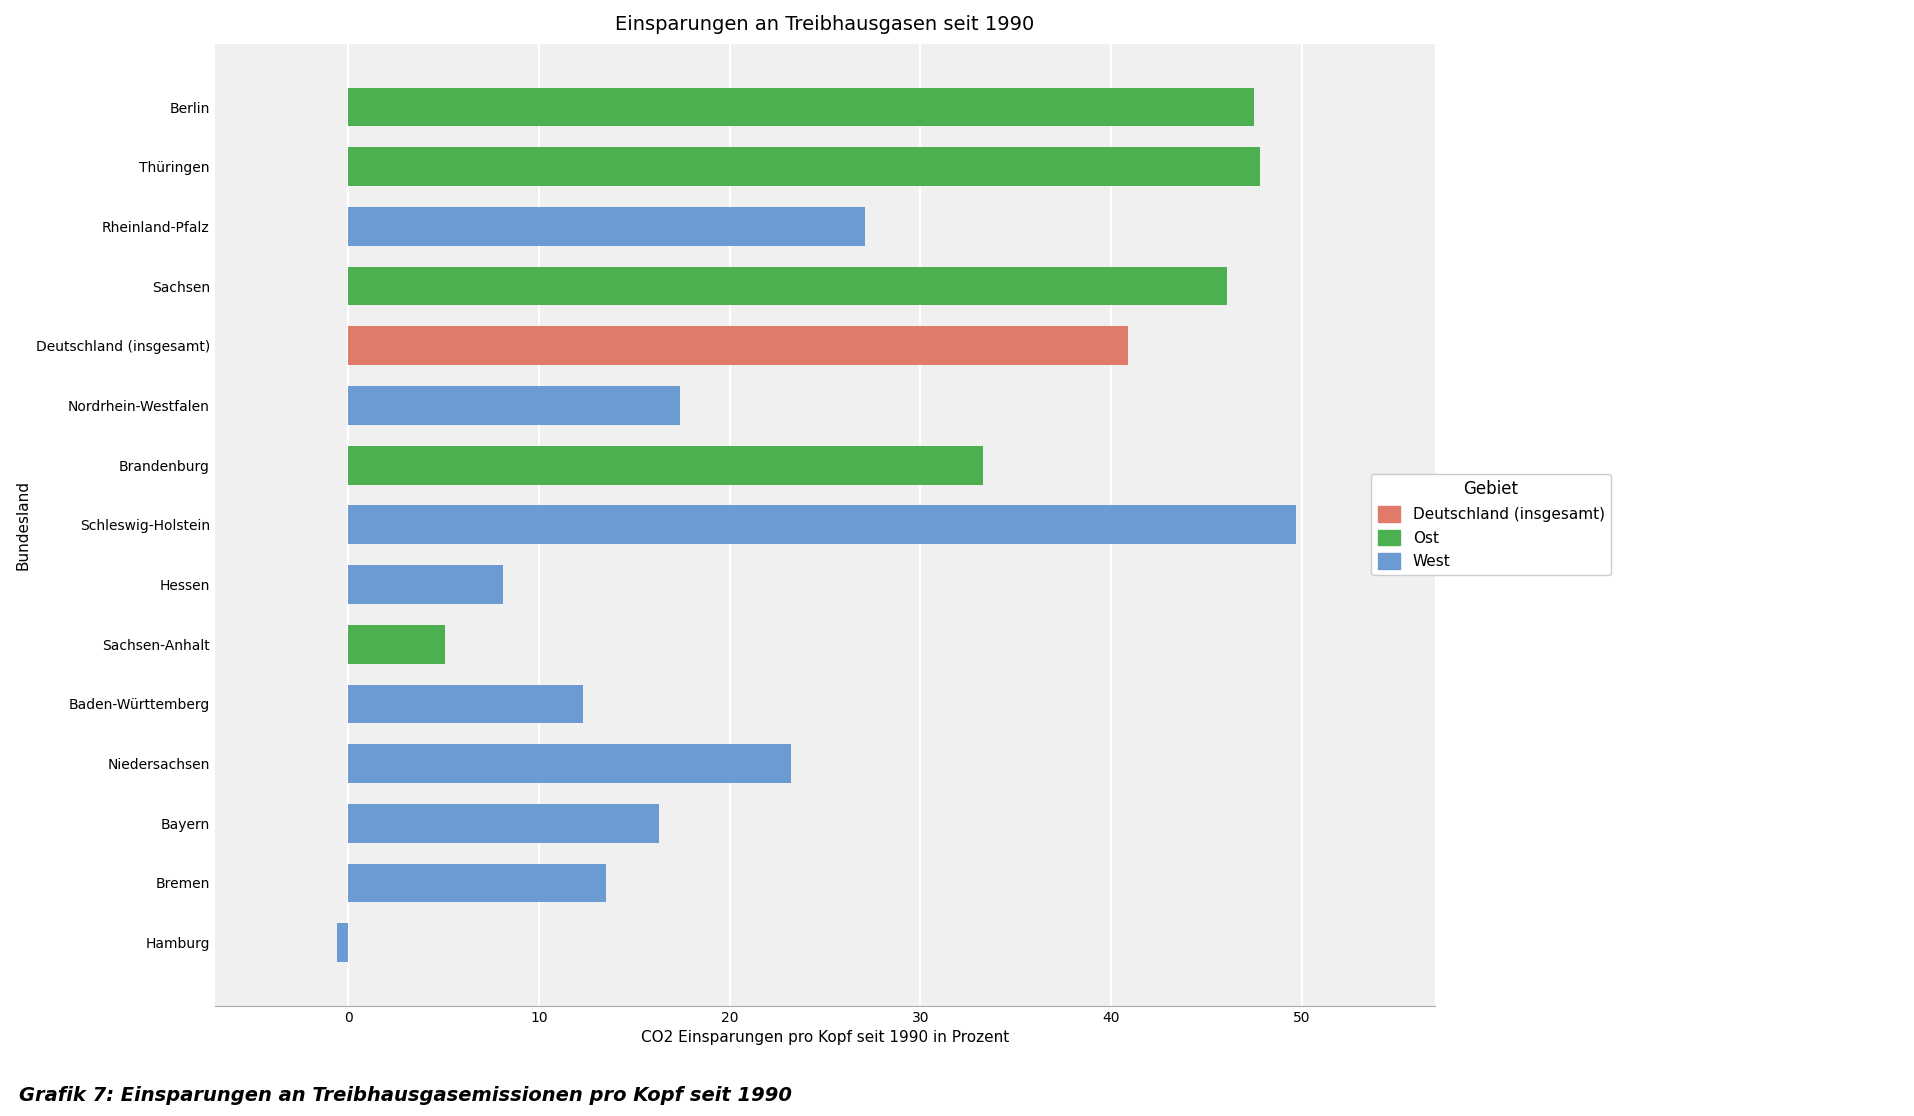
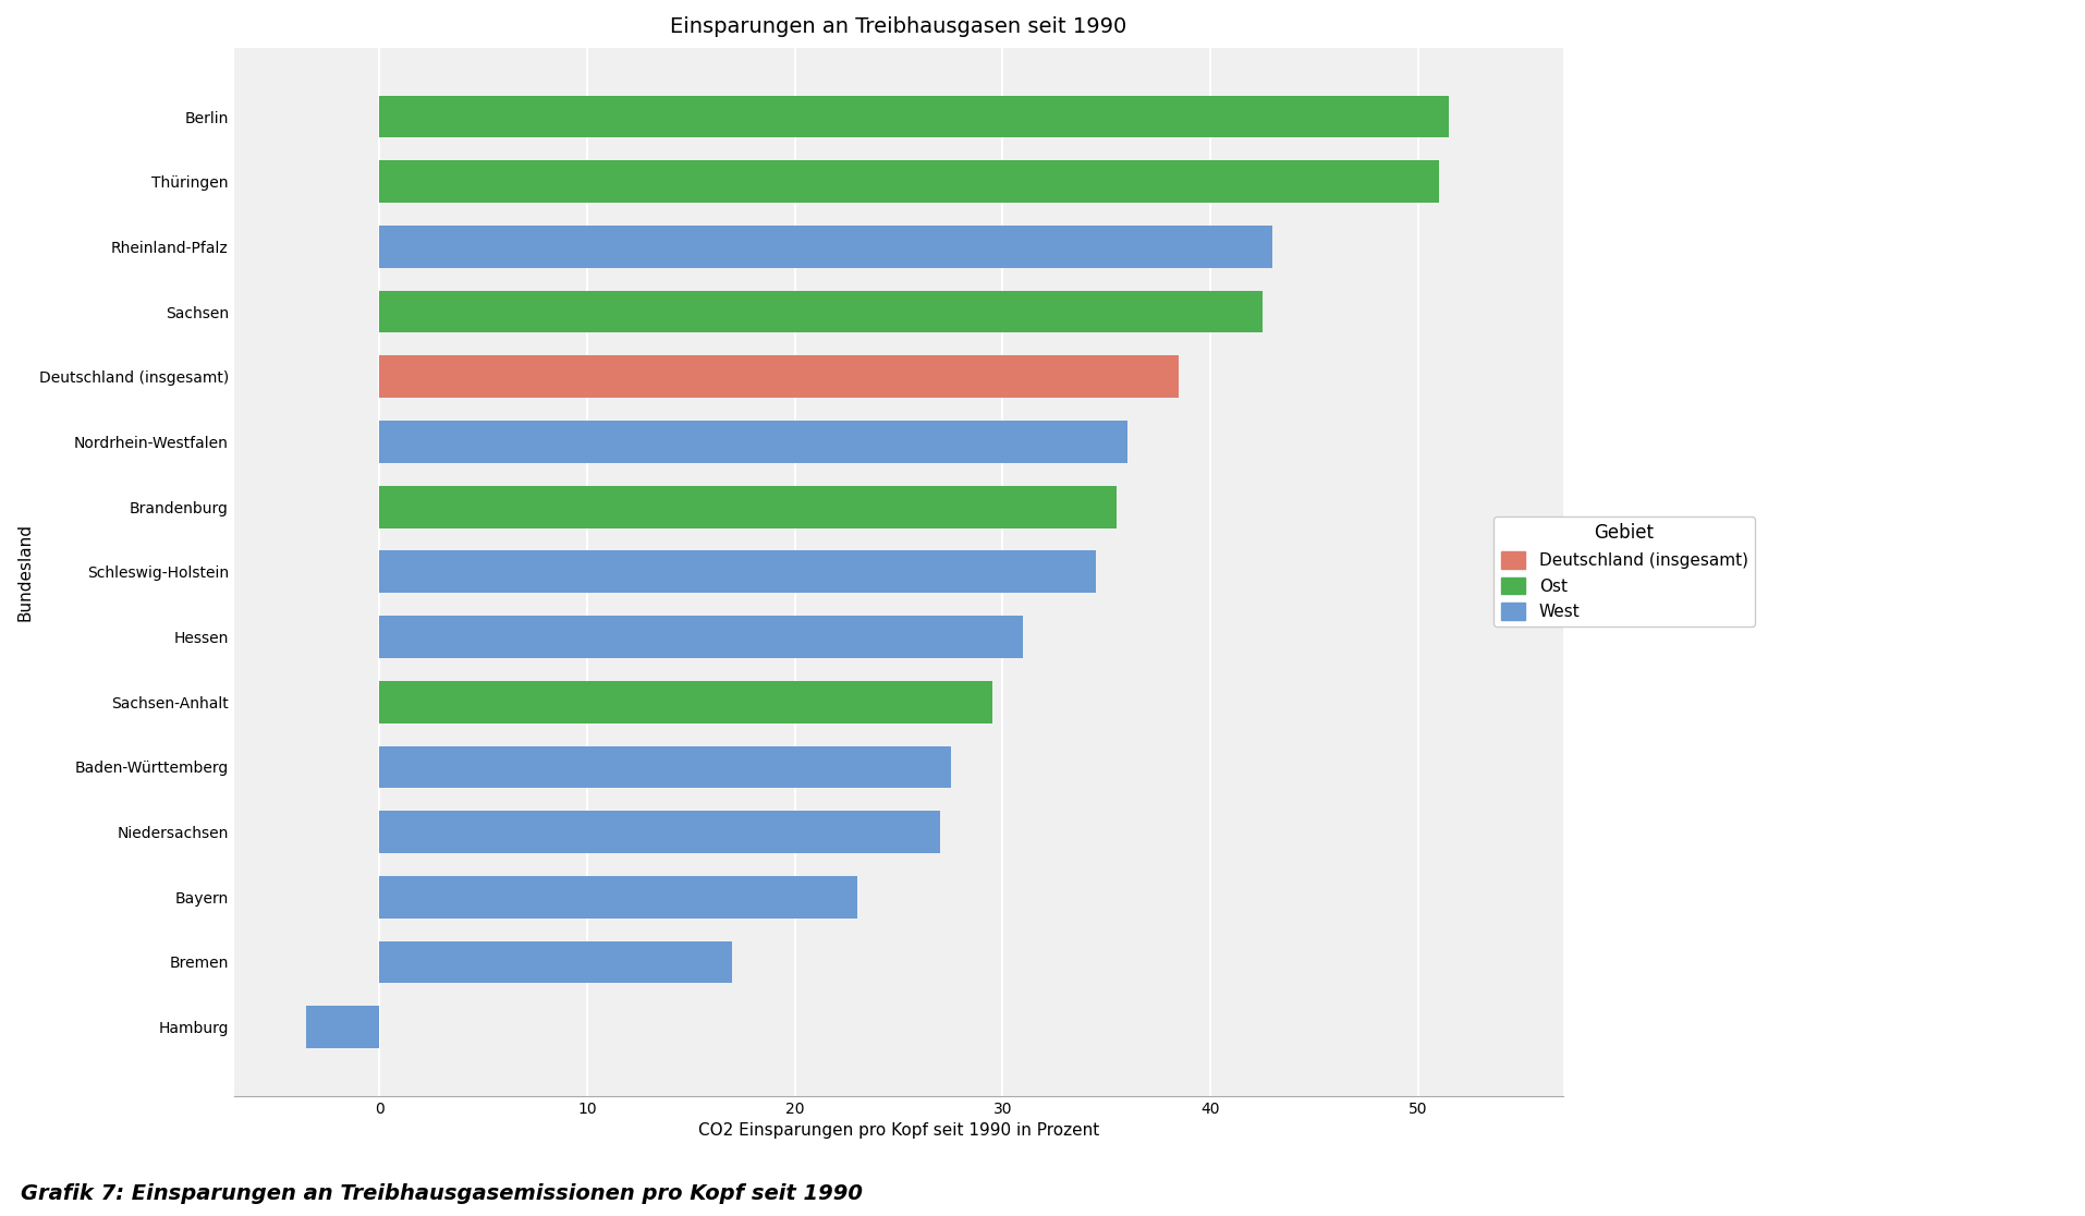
Berlin: 47.5 -> 51.5
Thüringen: 47.8 -> 51.0
Rheinland-Pfalz: 27.1 -> 43.0
Sachsen: 46.1 -> 42.5
Deutschland (insgesamt): 40.9 -> 38.5
Nordrhein-Westfalen: 17.4 -> 36.0
Brandenburg: 33.3 -> 35.5
Schleswig-Holstein: 49.7 -> 34.5
Hessen: 8.1 -> 31.0
Sachsen-Anhalt: 5.1 -> 29.5
Baden-Württemberg: 12.3 -> 27.5
Niedersachsen: 23.2 -> 27.0
Bayern: 16.3 -> 23.0
Bremen: 13.5 -> 17.0
Hamburg: -0.6 -> -3.5
